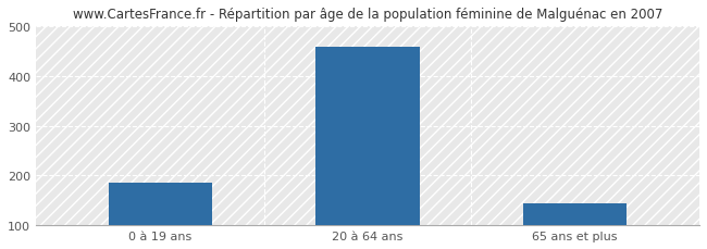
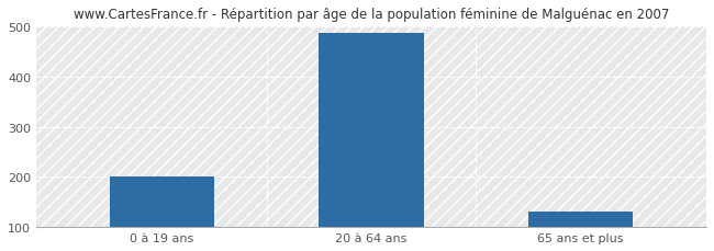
0 à 19 ans: 185 -> 200
20 à 64 ans: 460 -> 487
65 ans et plus: 145 -> 132
